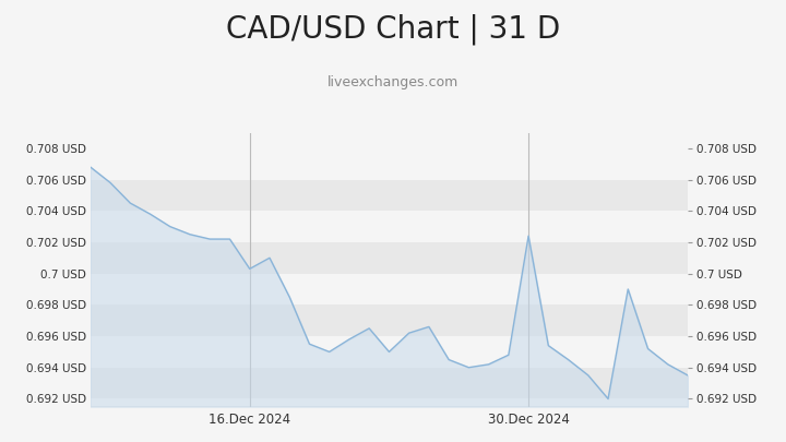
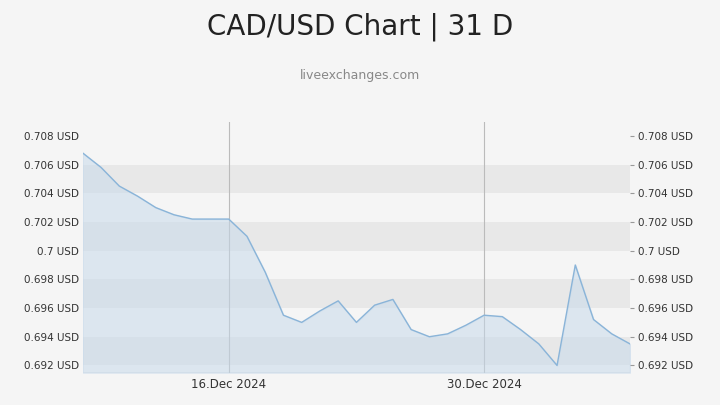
16.Dec 2024: 0.7003 USD -> 0.7022 USD
30.Dec 2024: 0.7024 USD -> 0.6955 USD
